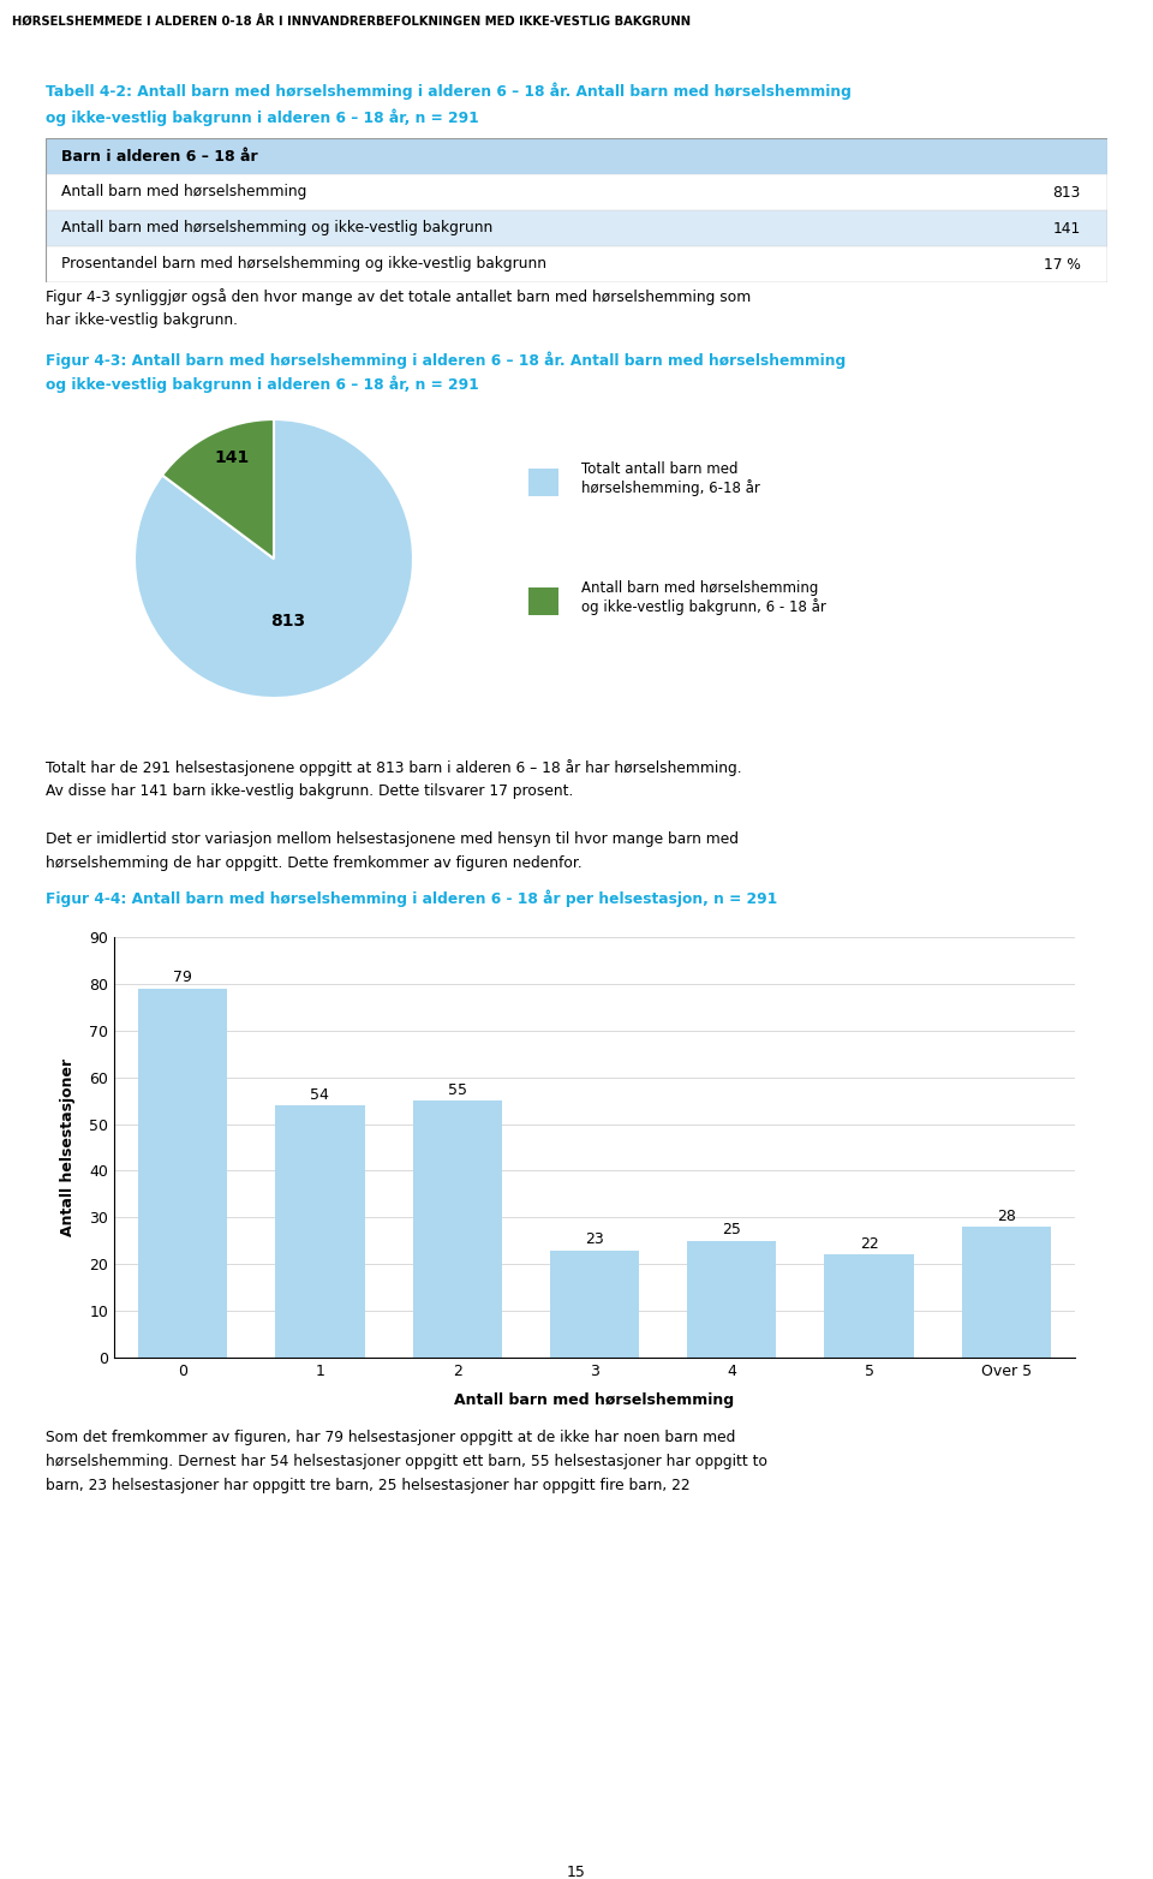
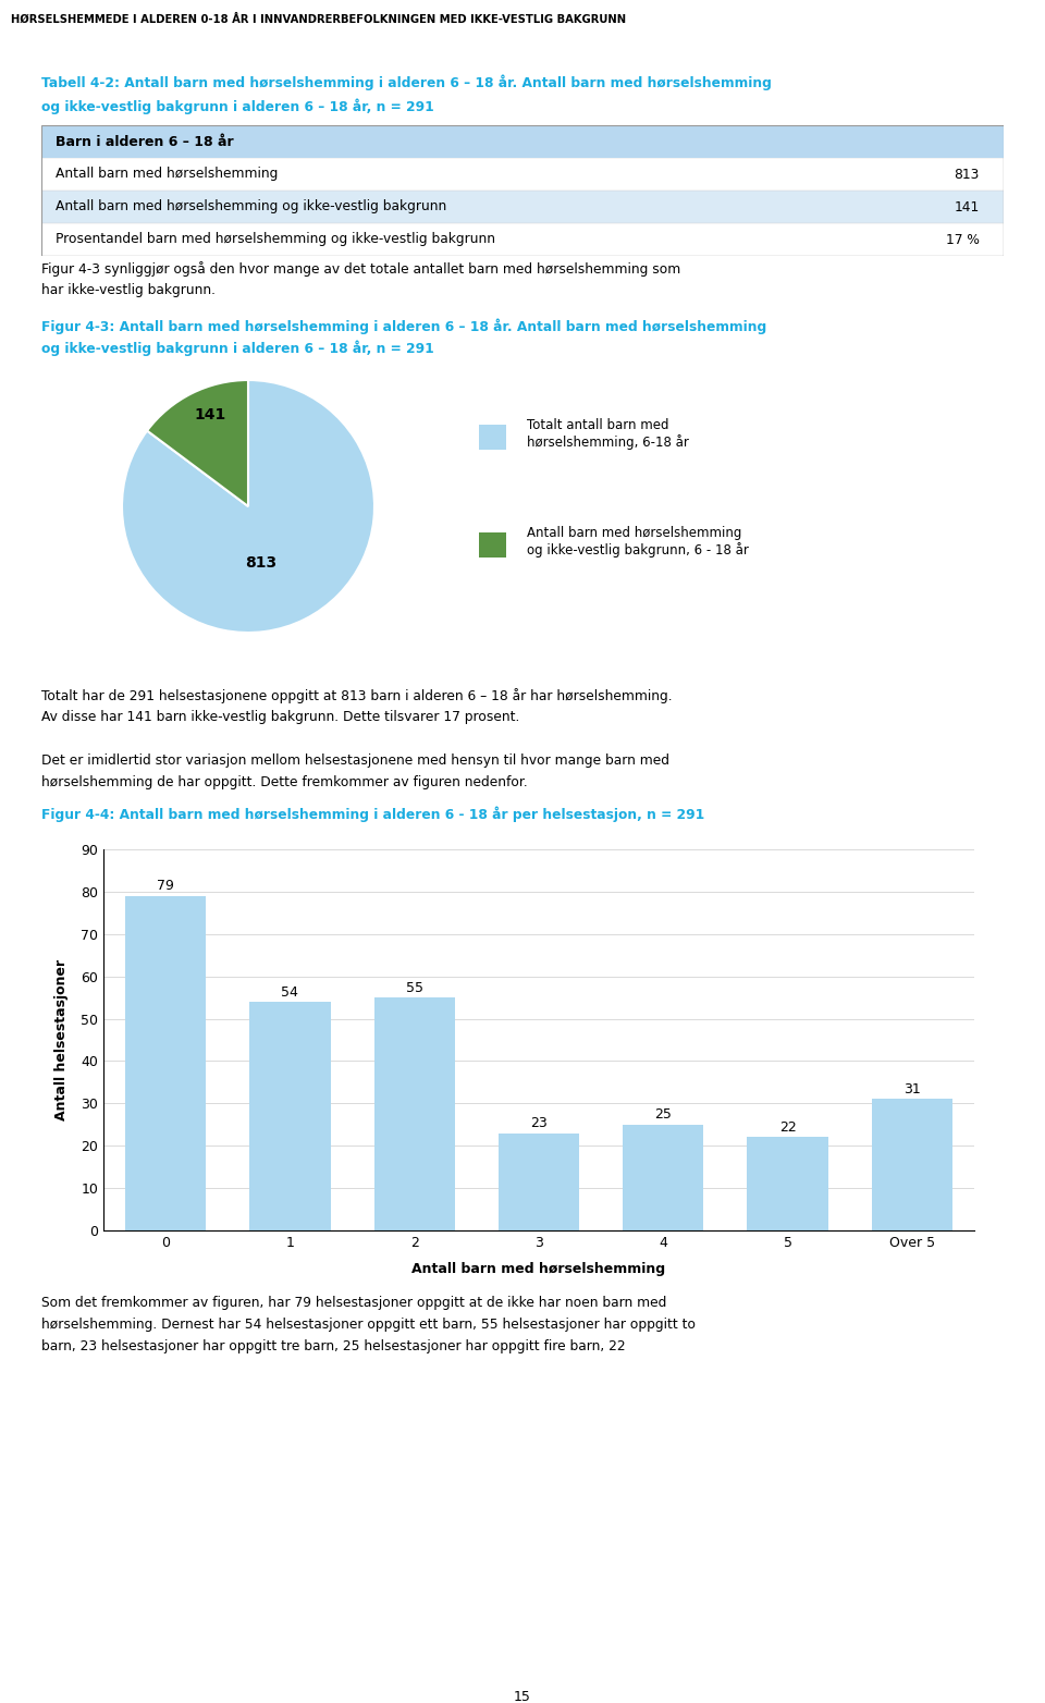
Over 5: 28 -> 31
